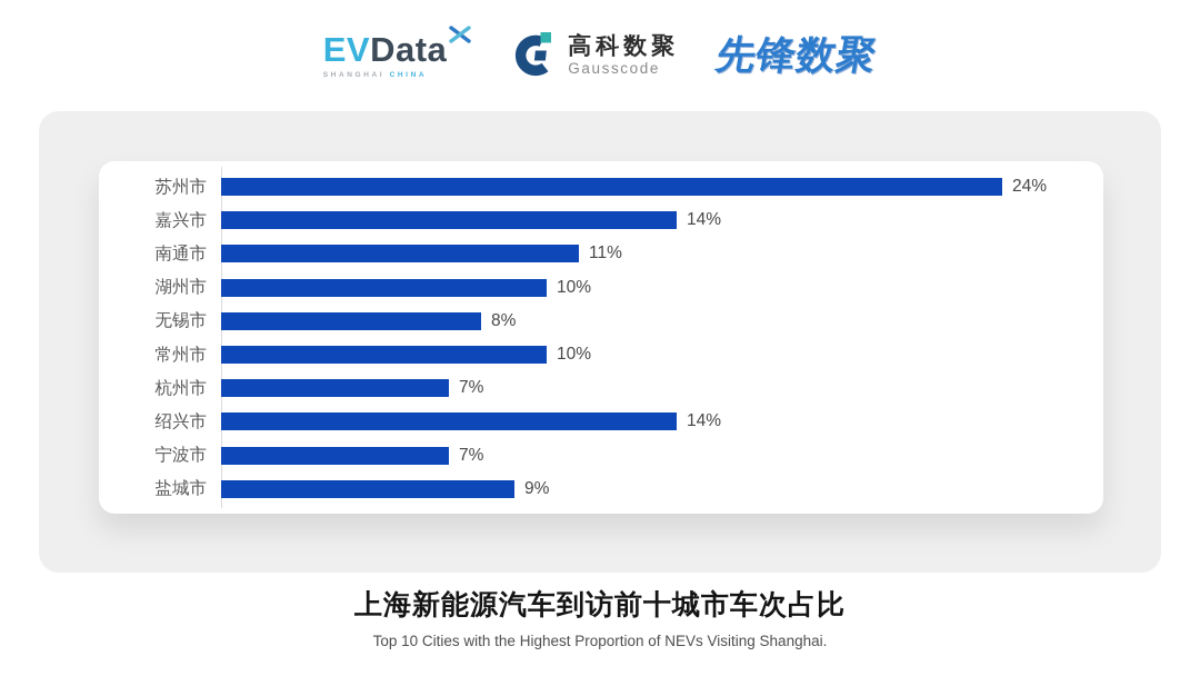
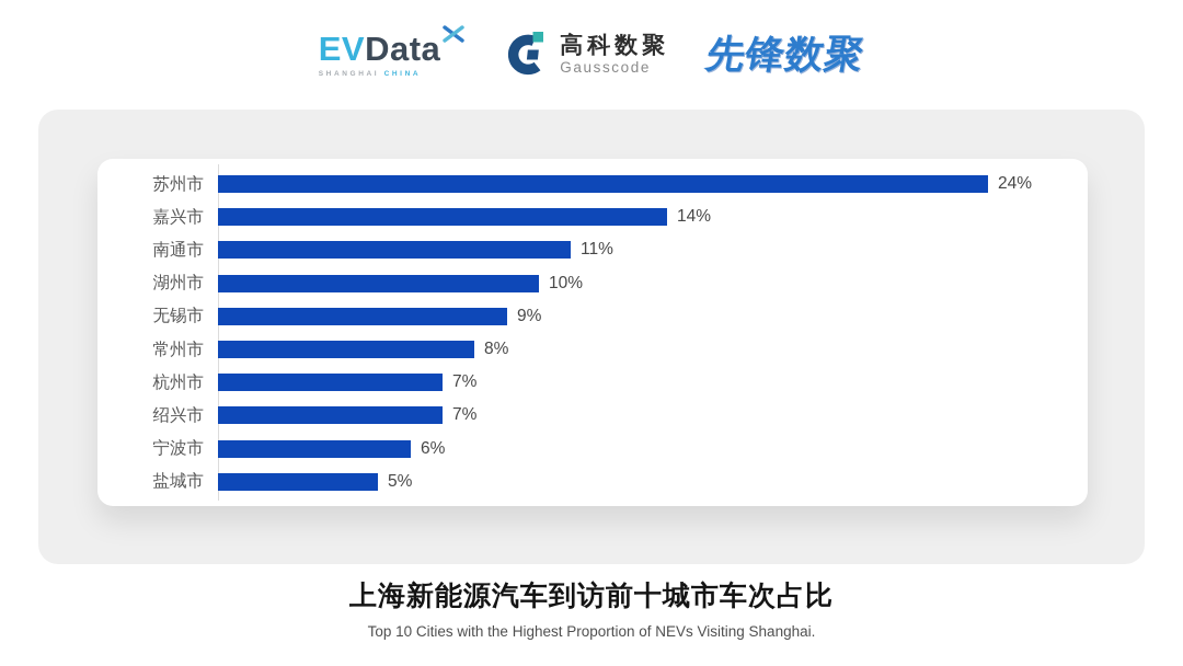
无锡市: 8% -> 9%
常州市: 10% -> 8%
绍兴市: 14% -> 7%
宁波市: 7% -> 6%
盐城市: 9% -> 5%
